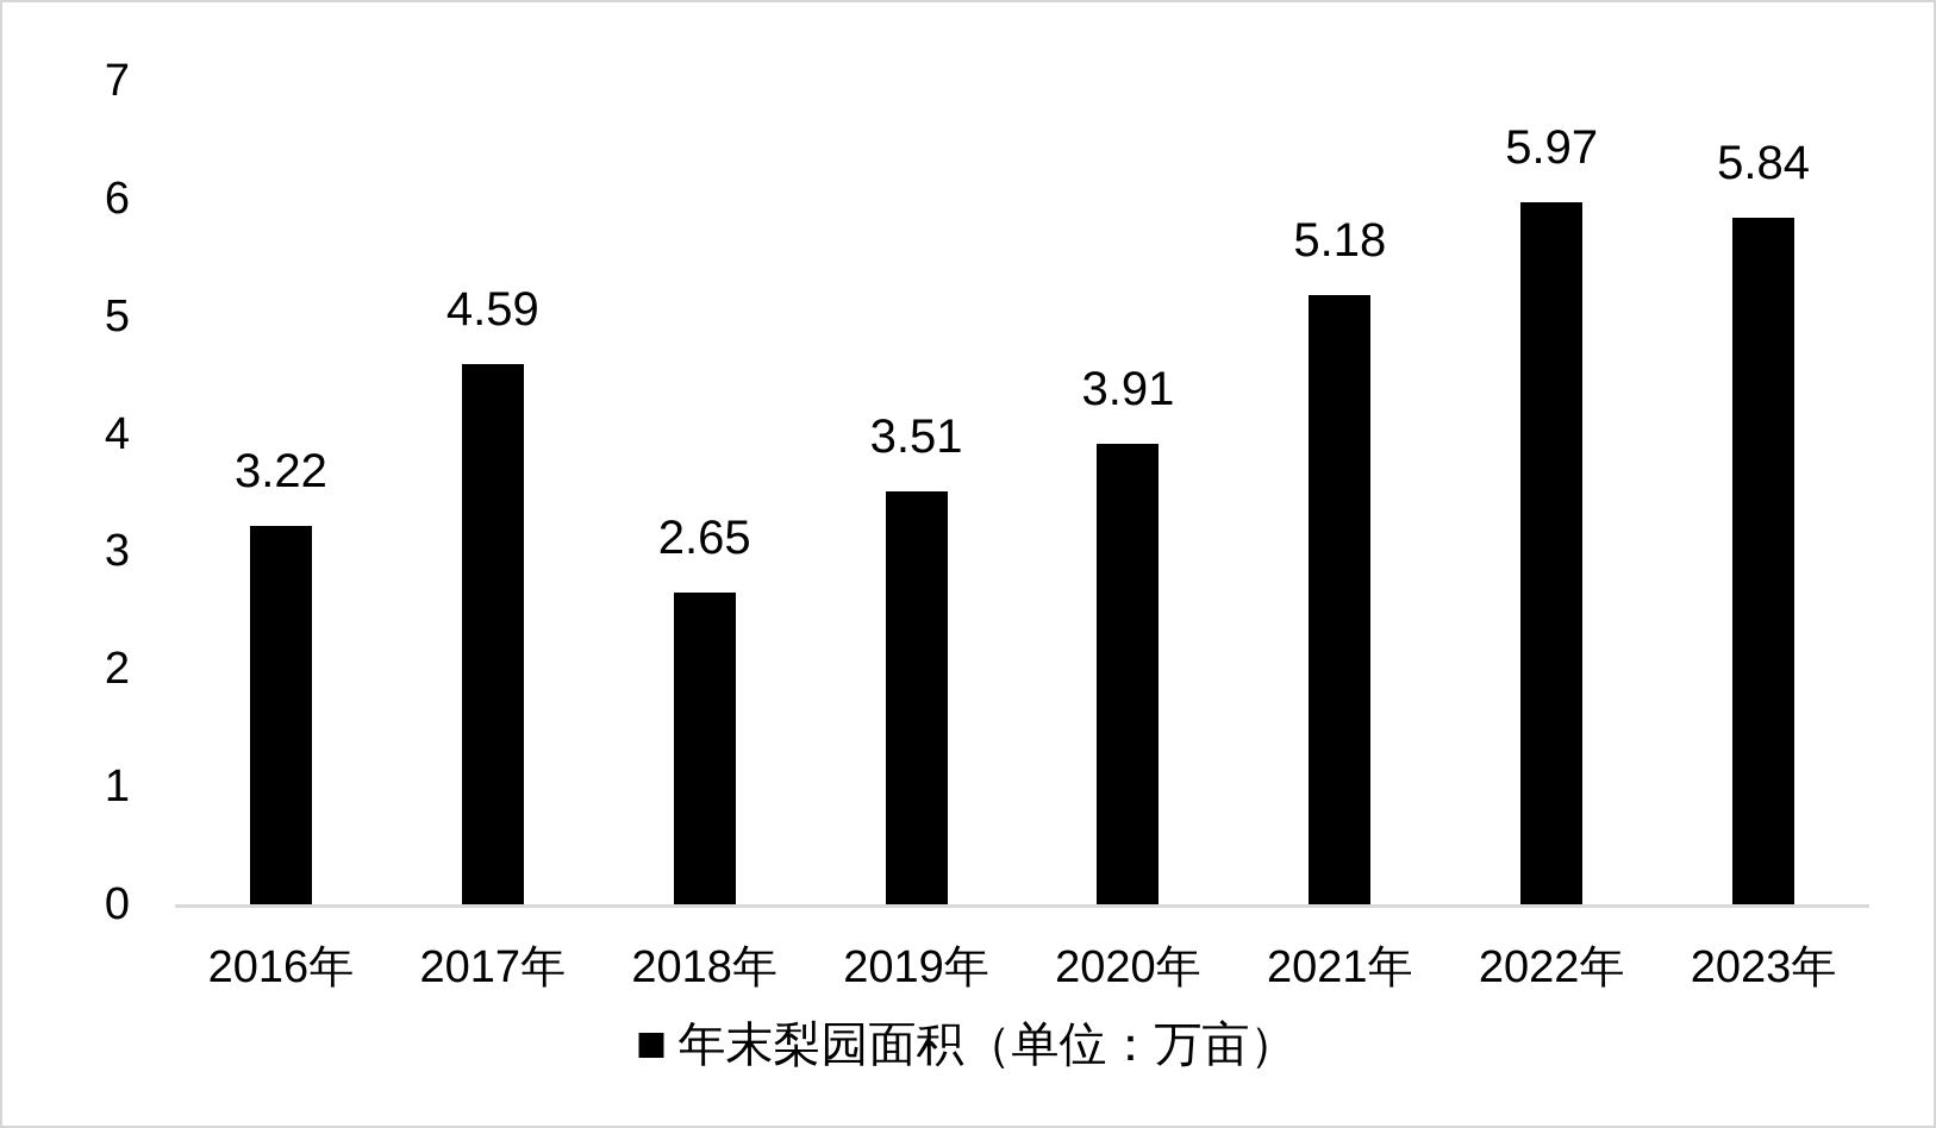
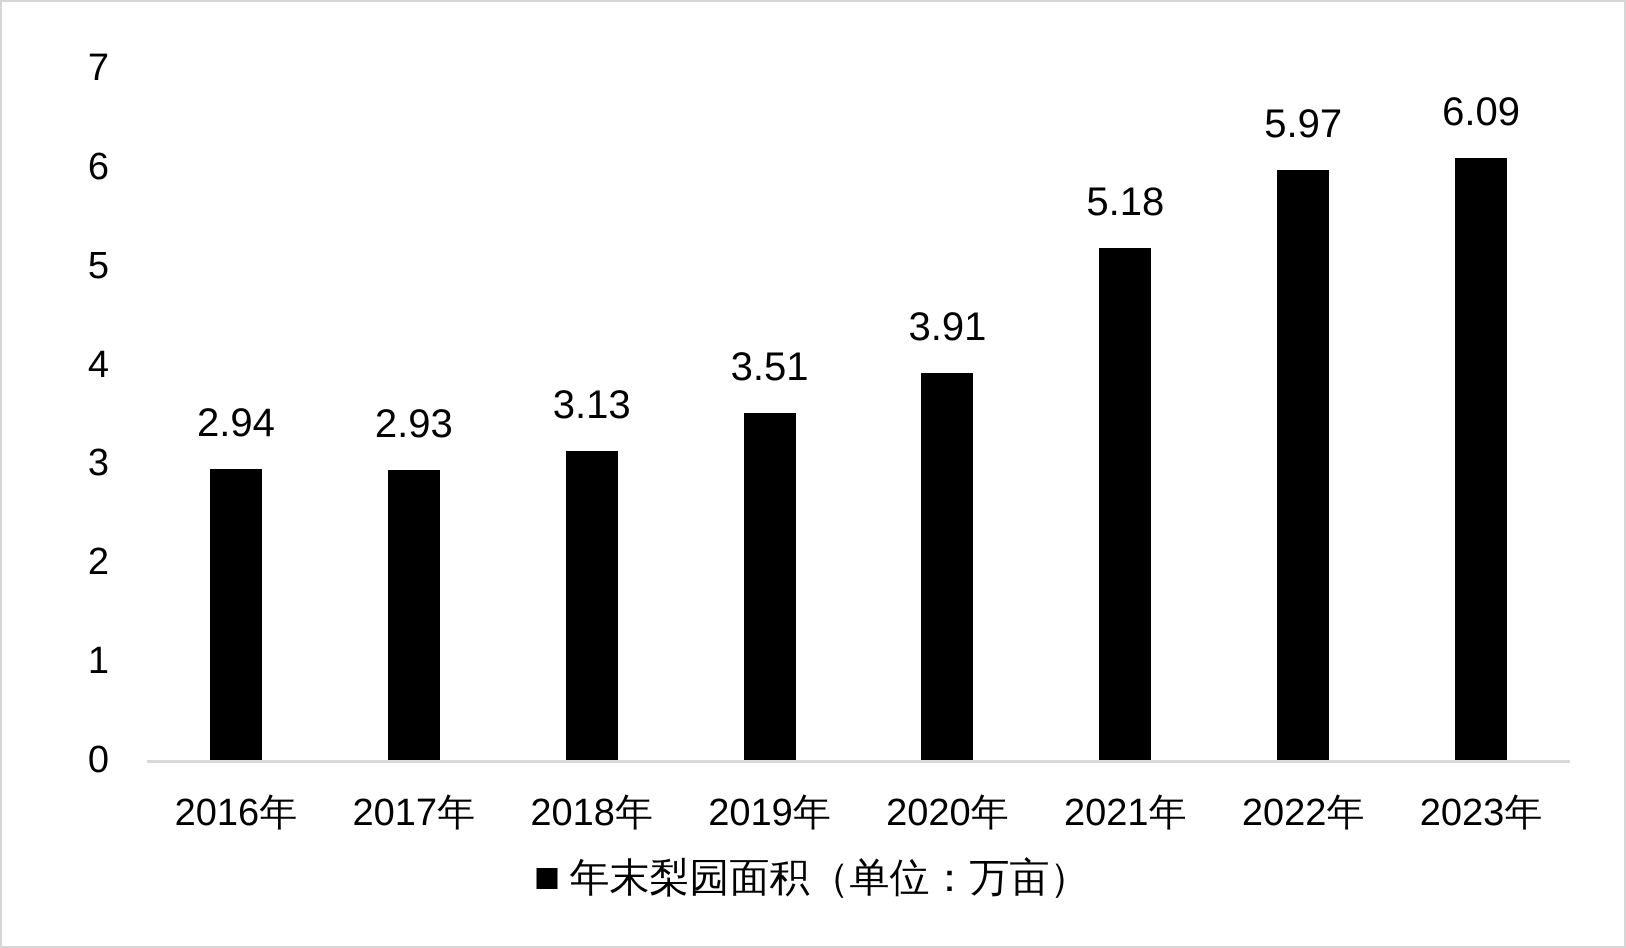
2016年: 3.22 -> 2.94
2017年: 4.59 -> 2.93
2018年: 2.65 -> 3.13
2023年: 5.84 -> 6.09
